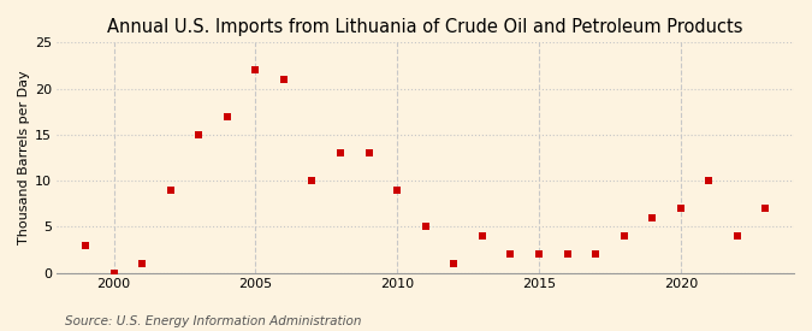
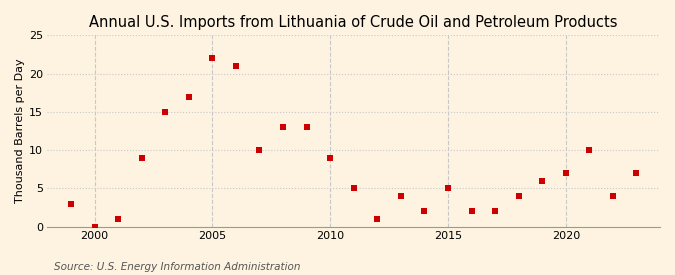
2015: 2 -> 5
